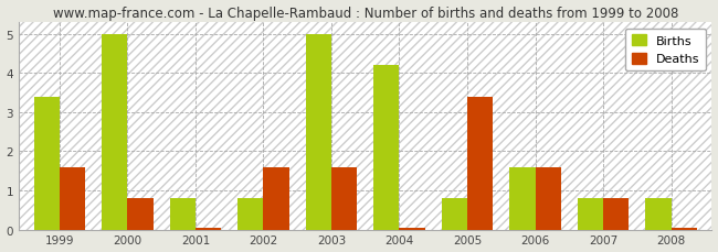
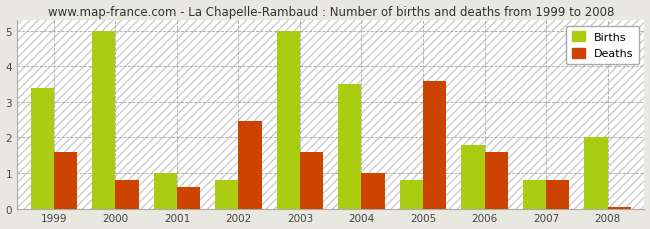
Births/2001: 0.8 -> 1.0
Deaths/2001: 0.05 -> 0.60
Deaths/2002: 1.60 -> 2.45
Births/2004: 4.2 -> 3.5
Deaths/2004: 0.05 -> 1.00
Deaths/2005: 3.40 -> 3.60
Births/2006: 1.6 -> 1.8
Births/2008: 0.8 -> 2.0
